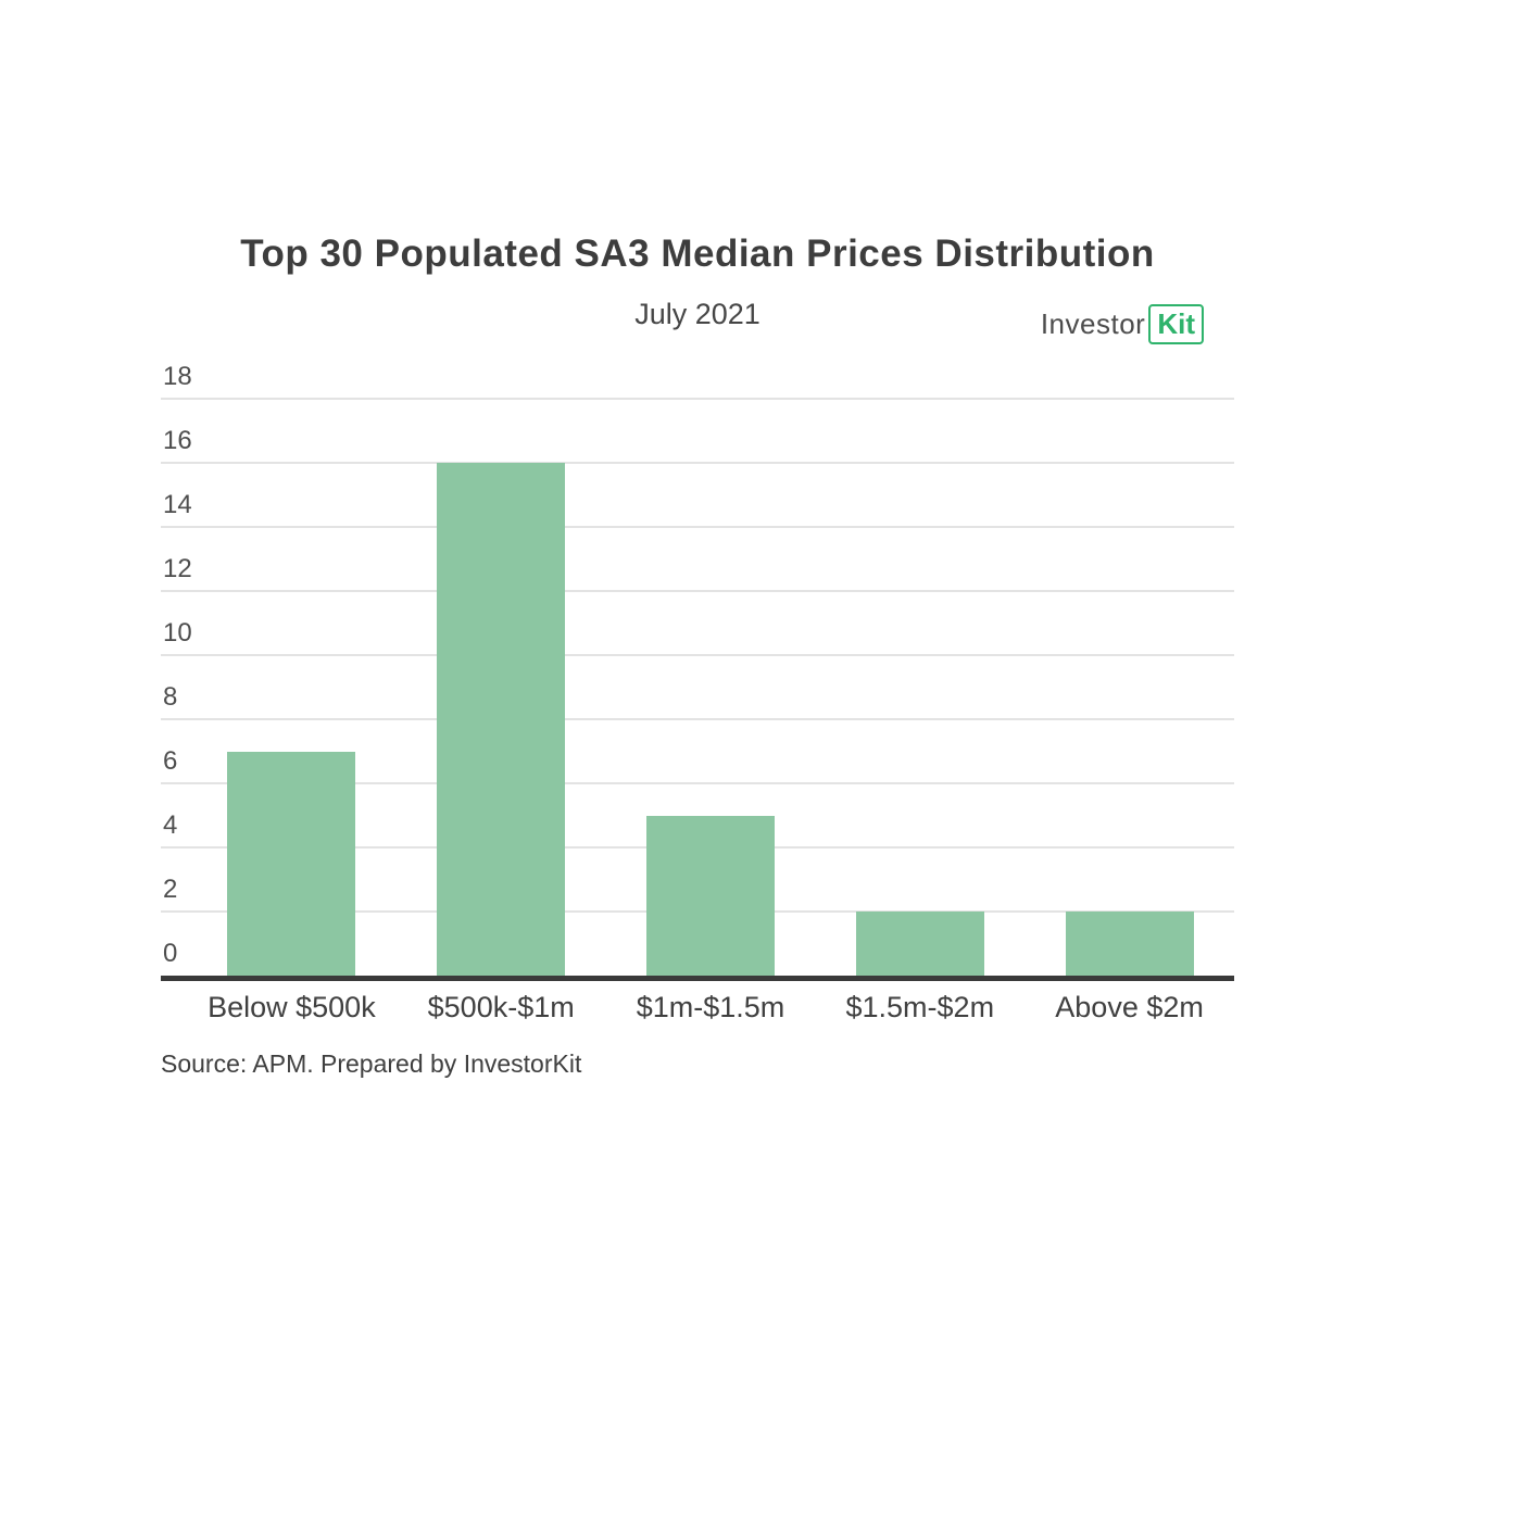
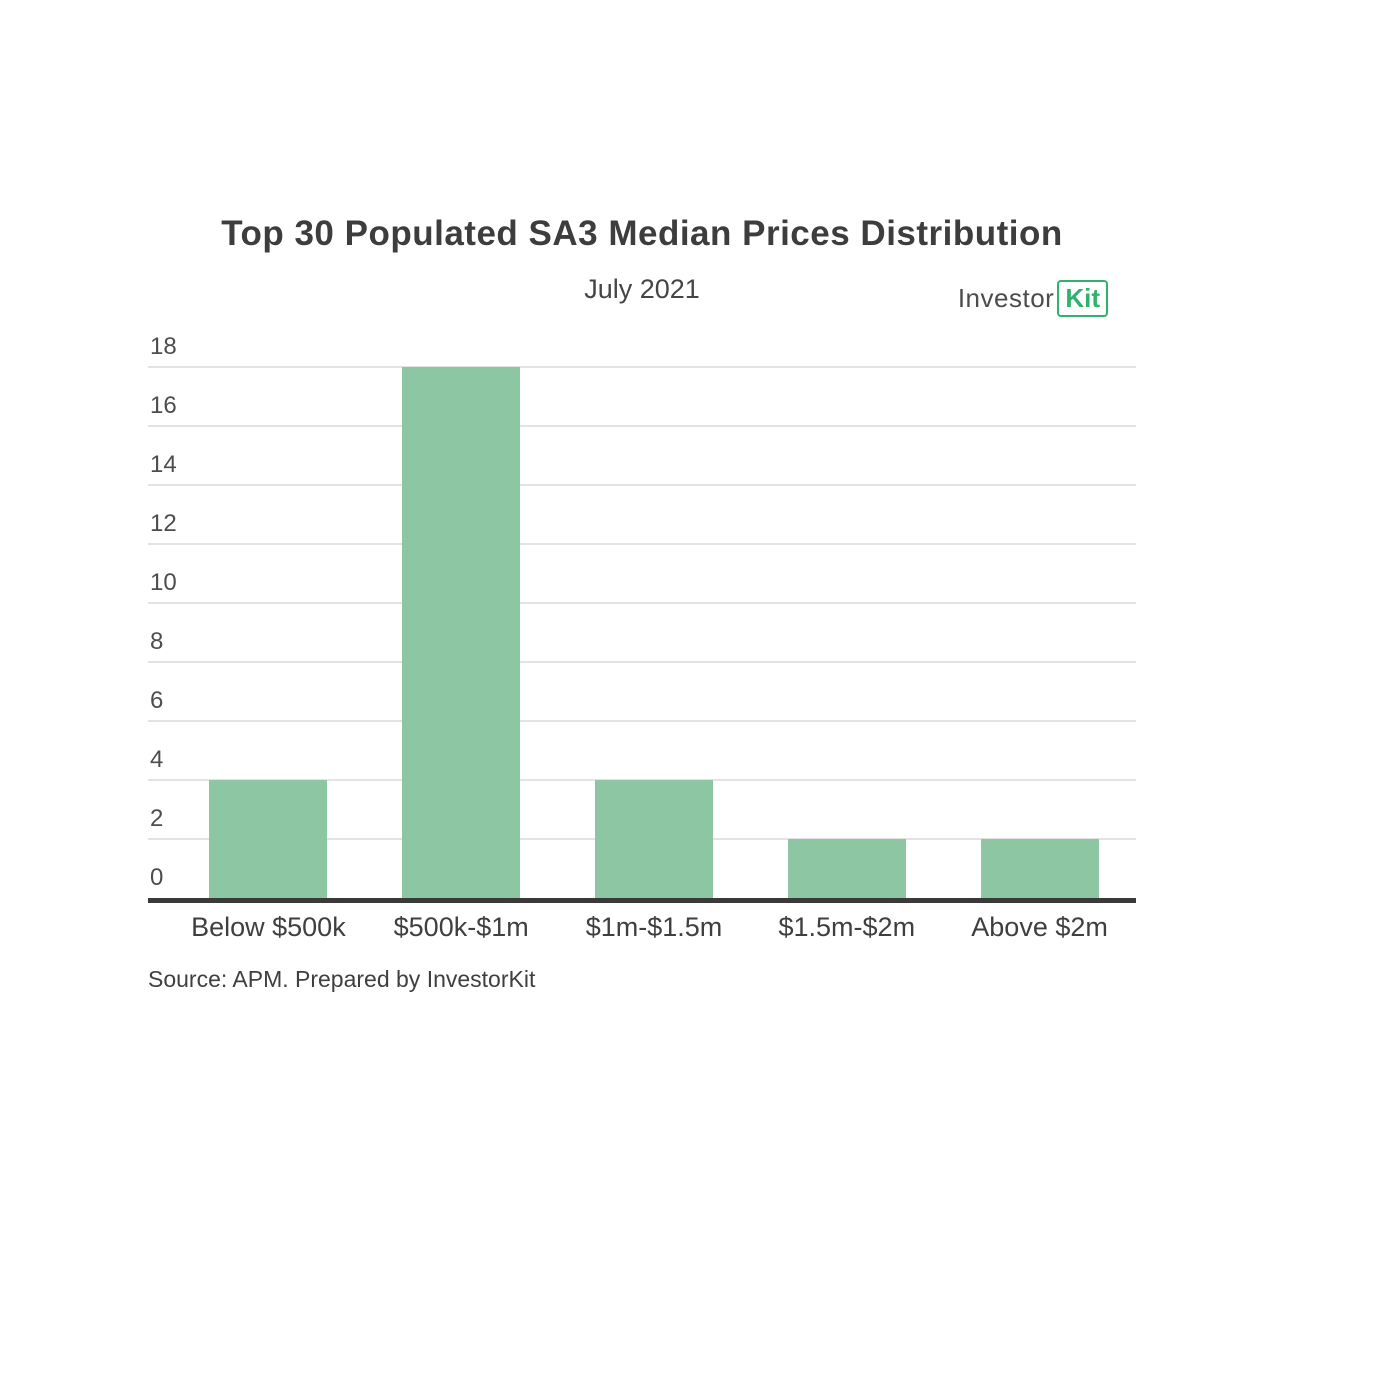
Below $500k: 7 -> 4
$500k-$1m: 16 -> 18
$1m-$1.5m: 5 -> 4
